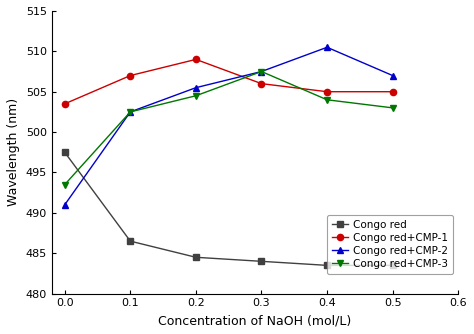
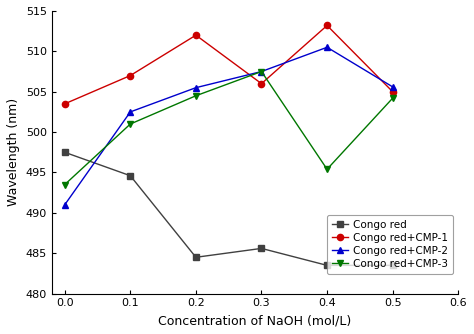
Congo red/0.1: 486.5 -> 494.6
Congo red+CMP-3/0.1: 502.5 -> 501.0
Congo red+CMP-1/0.2: 509.0 -> 512.0
Congo red/0.3: 484.0 -> 485.6
Congo red+CMP-1/0.4: 505.0 -> 513.2
Congo red+CMP-3/0.4: 504.0 -> 495.4
Congo red+CMP-2/0.5: 507.0 -> 505.6
Congo red+CMP-3/0.5: 503.0 -> 504.2
